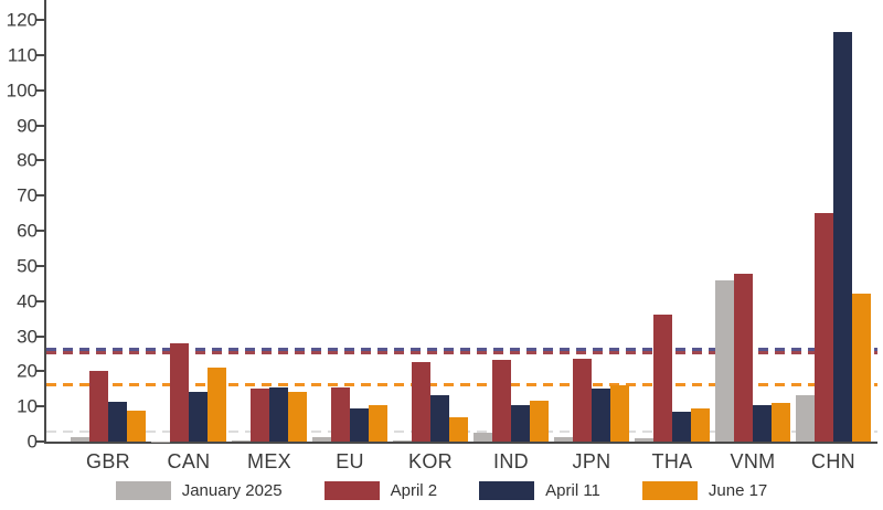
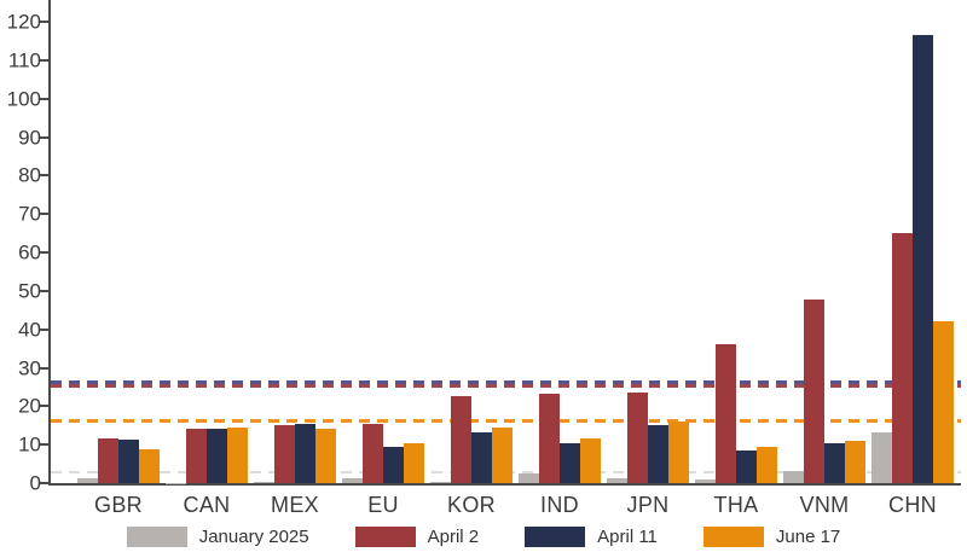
April 2/GBR: 20 -> 12
April 2/CAN: 28 -> 14
June 17/CAN: 21 -> 14
June 17/KOR: 7 -> 14
January 2025/VNM: 46 -> 3
